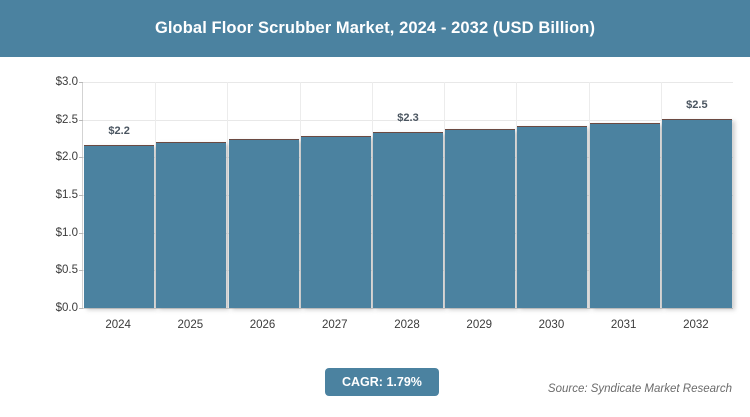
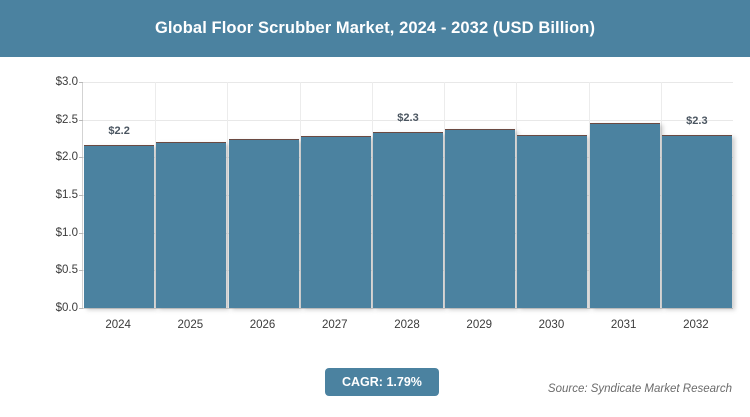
2030: $2.4 -> $2.3
2032: $2.5 -> $2.3
